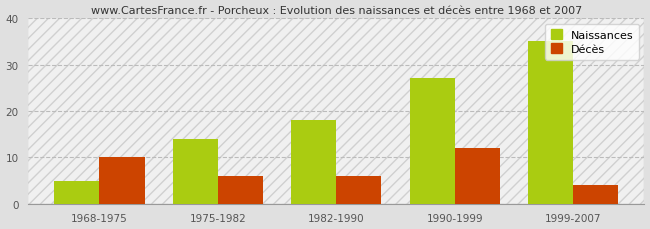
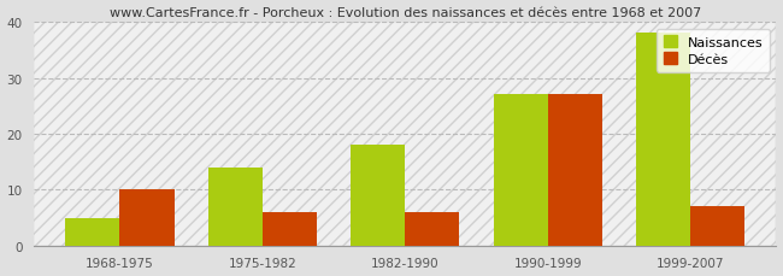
Décès/1990-1999: 12 -> 27
Naissances/1999-2007: 35 -> 38
Décès/1999-2007: 4 -> 7
